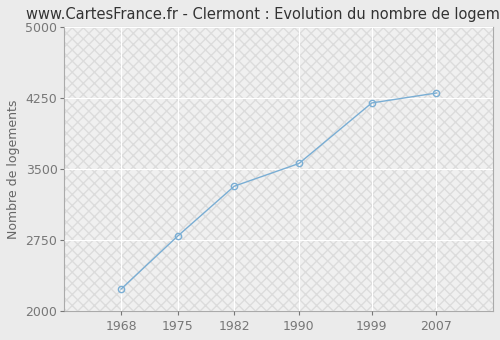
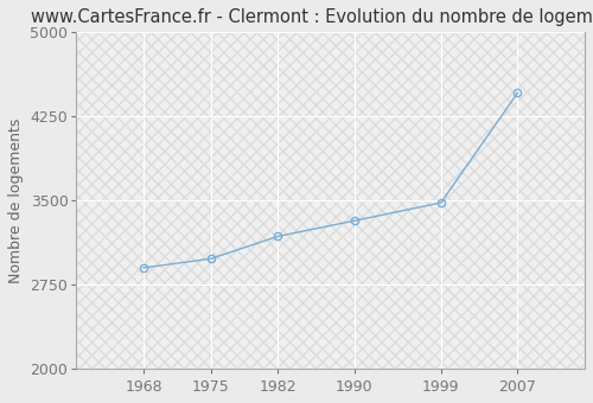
1968: 2230 -> 2900
1975: 2790 -> 2980
1982: 3320 -> 3180
1990: 3560 -> 3320
1999: 4200 -> 3480
2007: 4300 -> 4460
